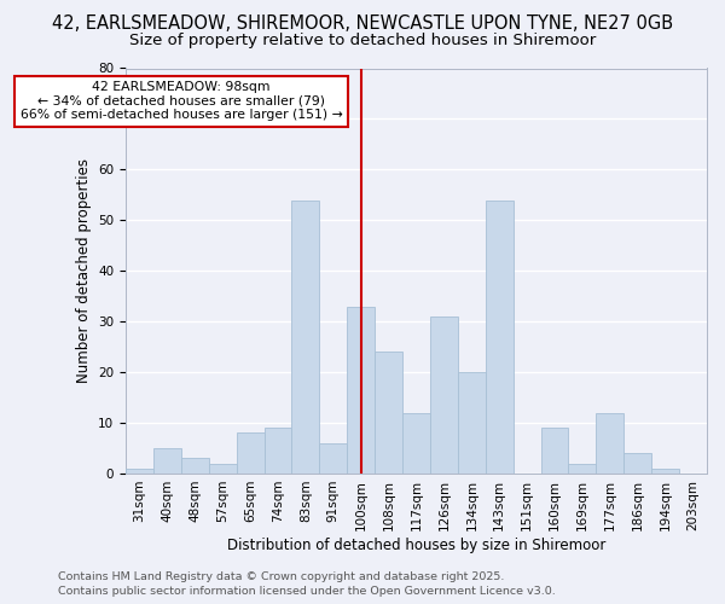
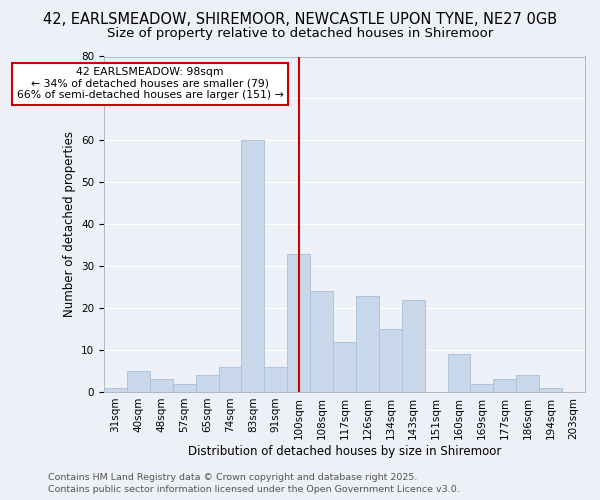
65sqm: 8 -> 4
74sqm: 9 -> 6
83sqm: 54 -> 60
126sqm: 31 -> 23
134sqm: 20 -> 15
143sqm: 54 -> 22
177sqm: 12 -> 3
